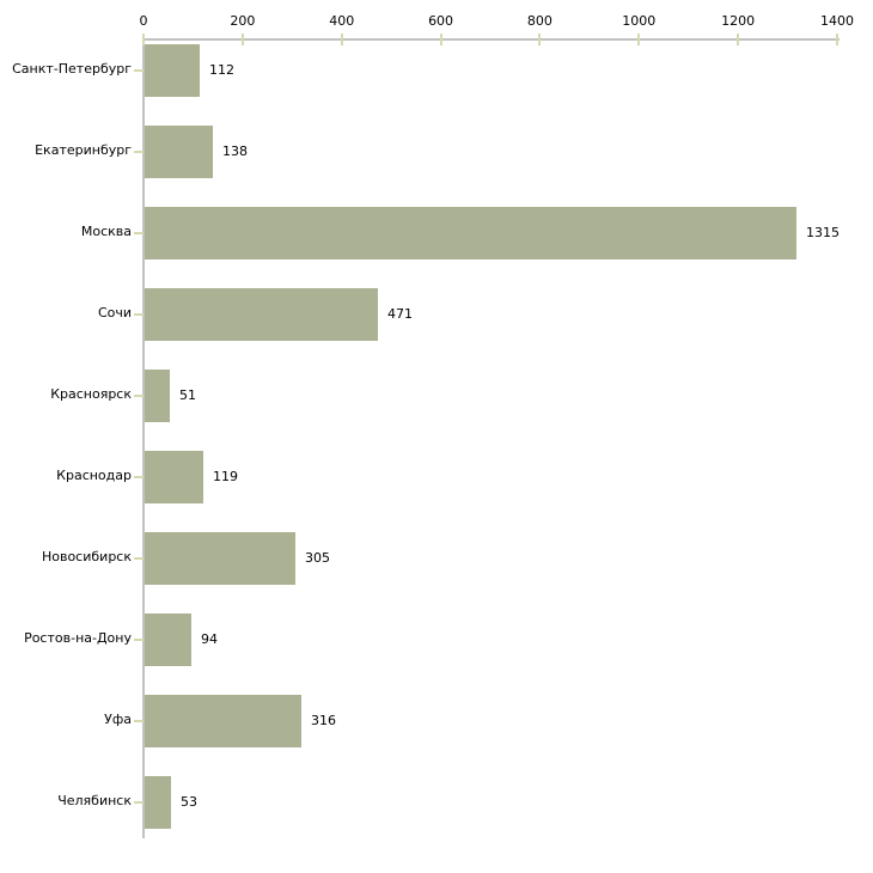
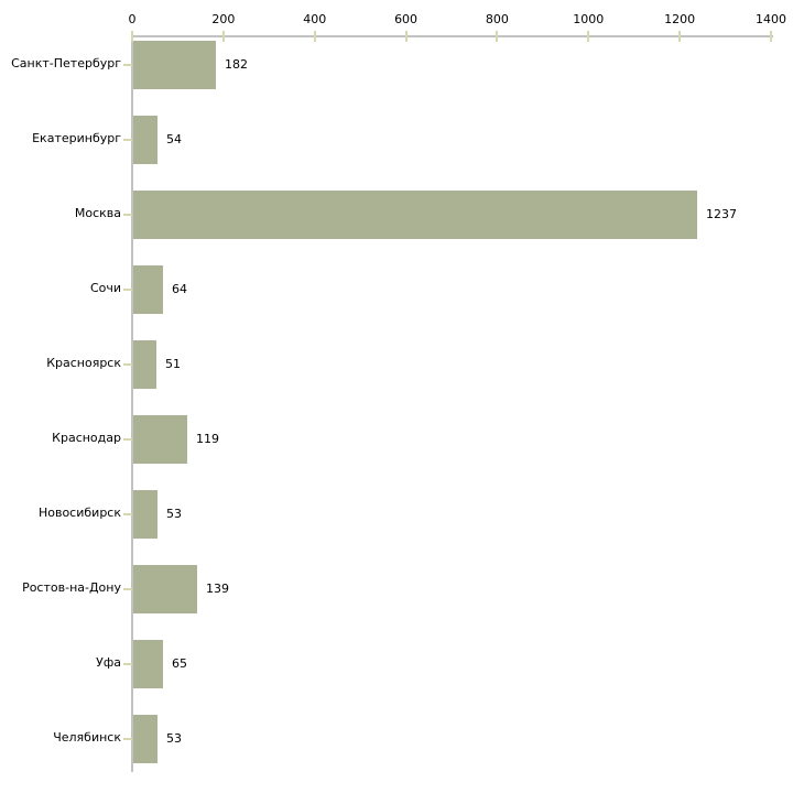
Санкт-Петербург: 112 -> 182
Екатеринбург: 138 -> 54
Москва: 1315 -> 1237
Сочи: 471 -> 64
Новосибирск: 305 -> 53
Ростов-на-Дону: 94 -> 139
Уфа: 316 -> 65
